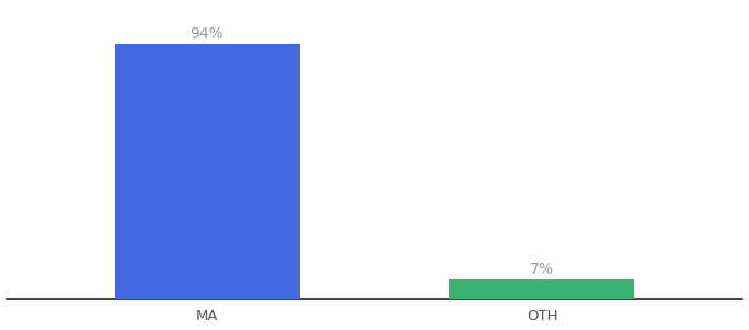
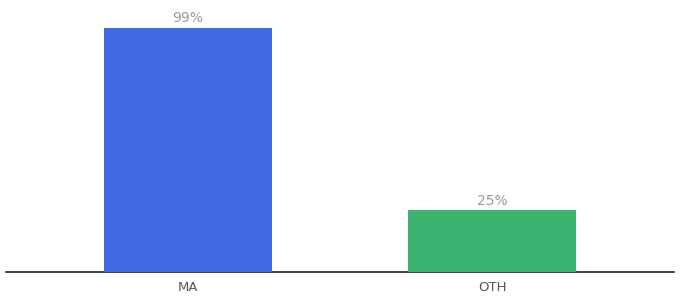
MA: 94% -> 99%
OTH: 7% -> 25%
